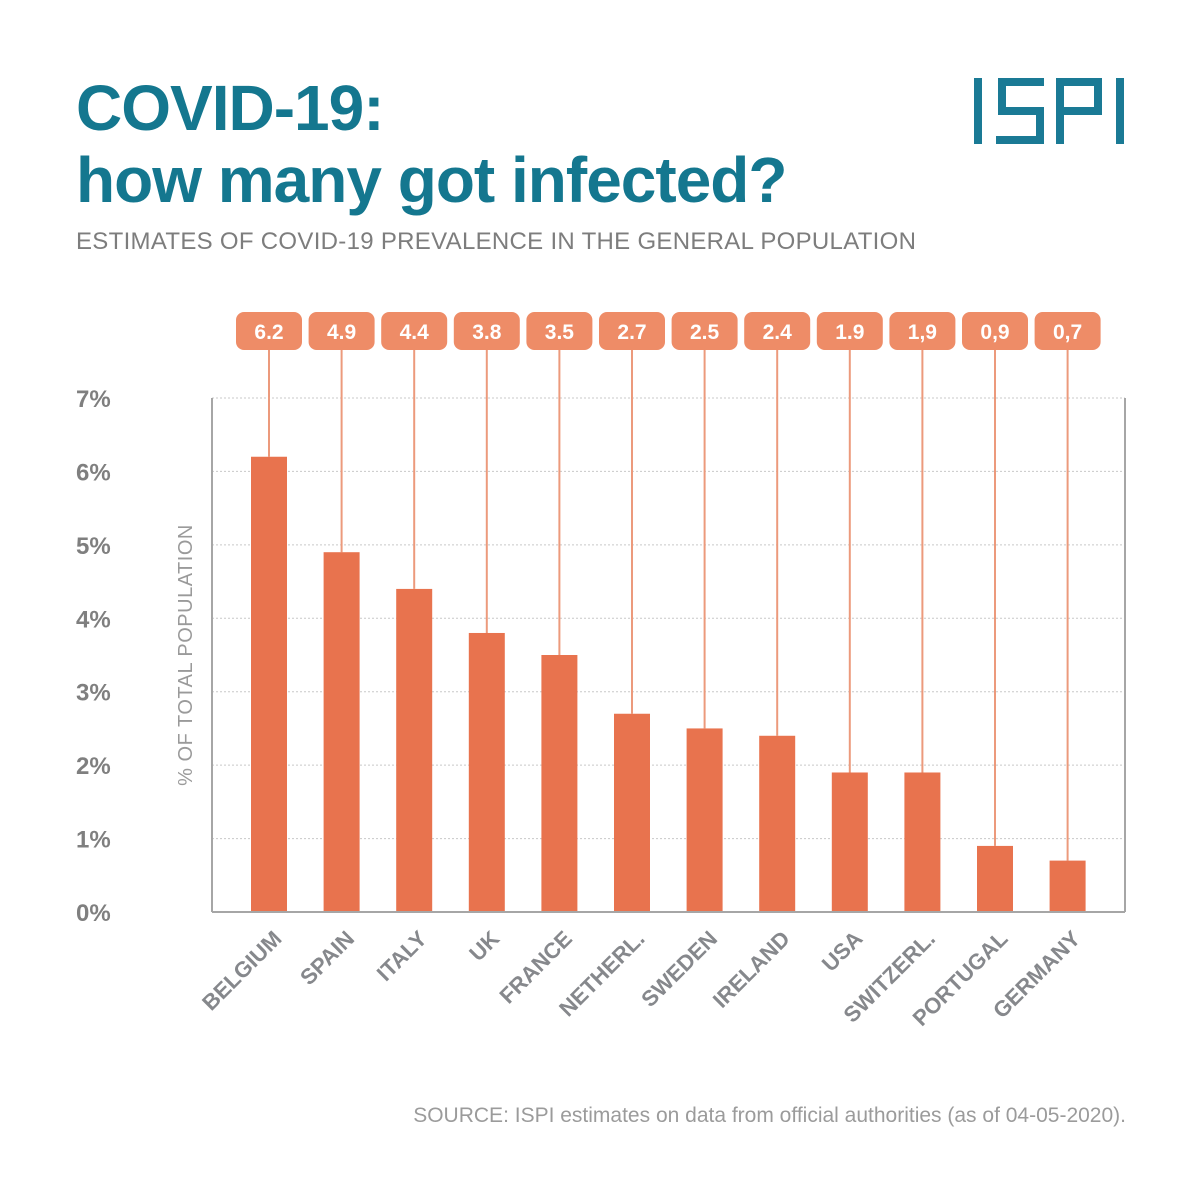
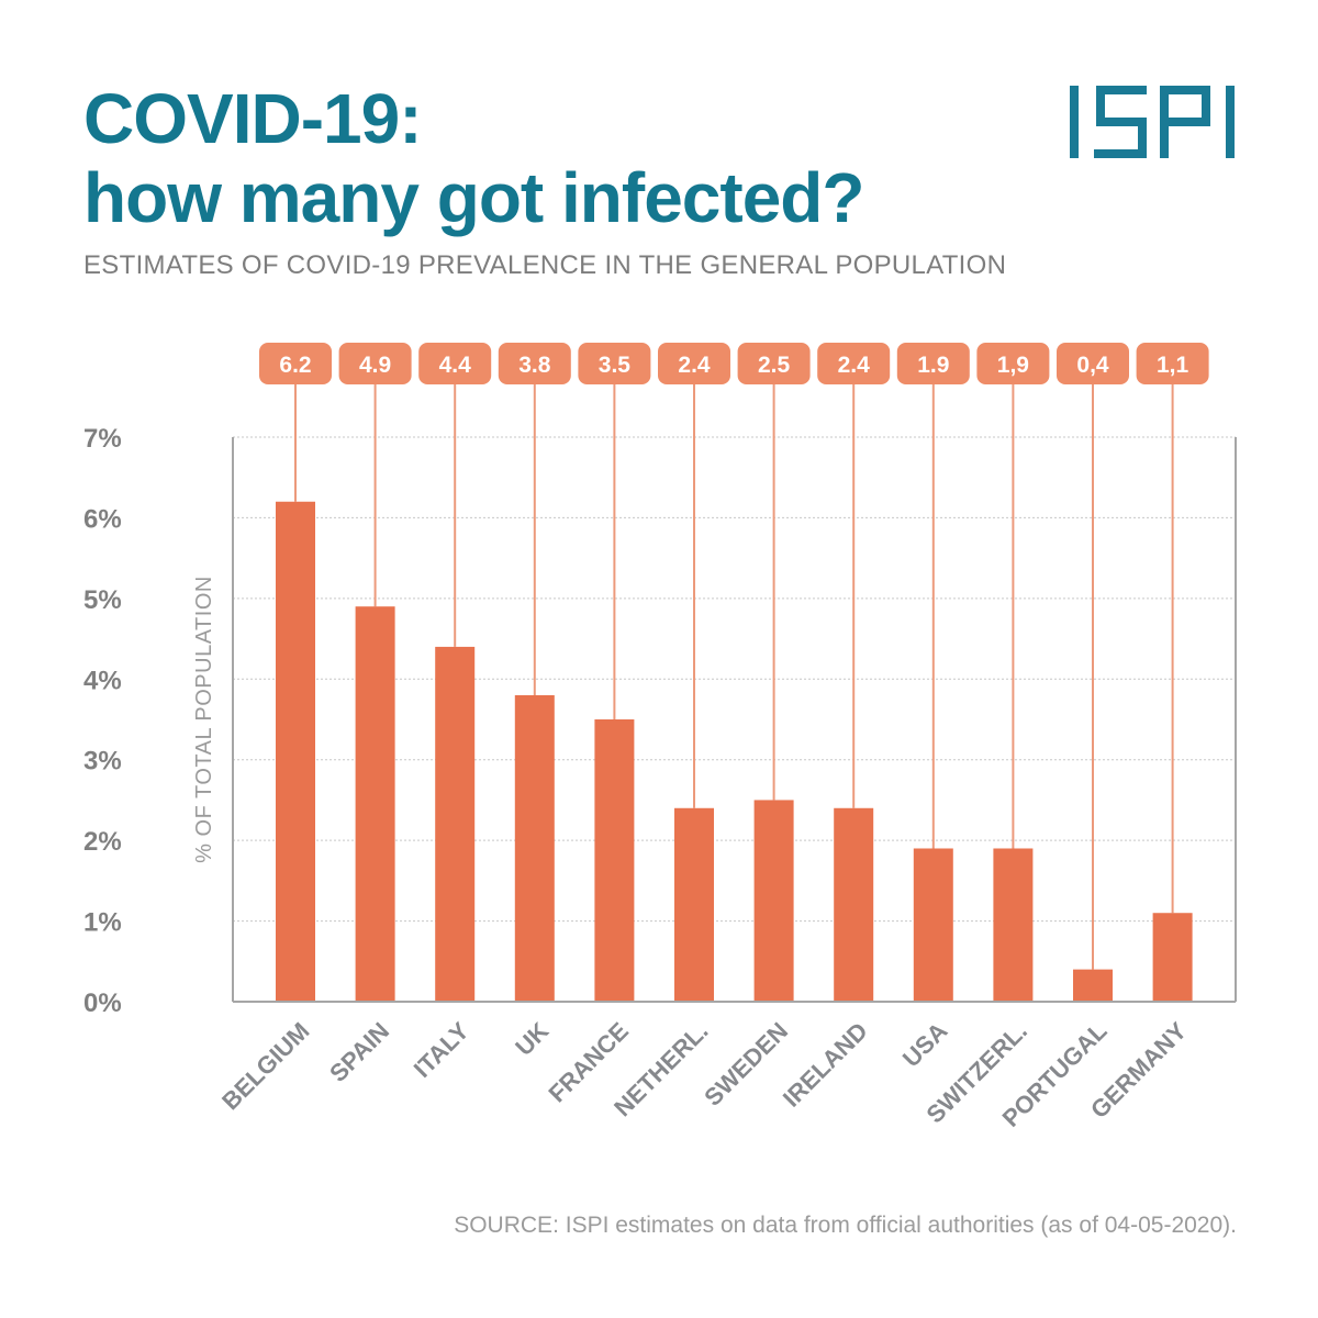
NETHERL.: 2.7 -> 2.4
PORTUGAL: 0,9 -> 0,4
GERMANY: 0,7 -> 1,1
